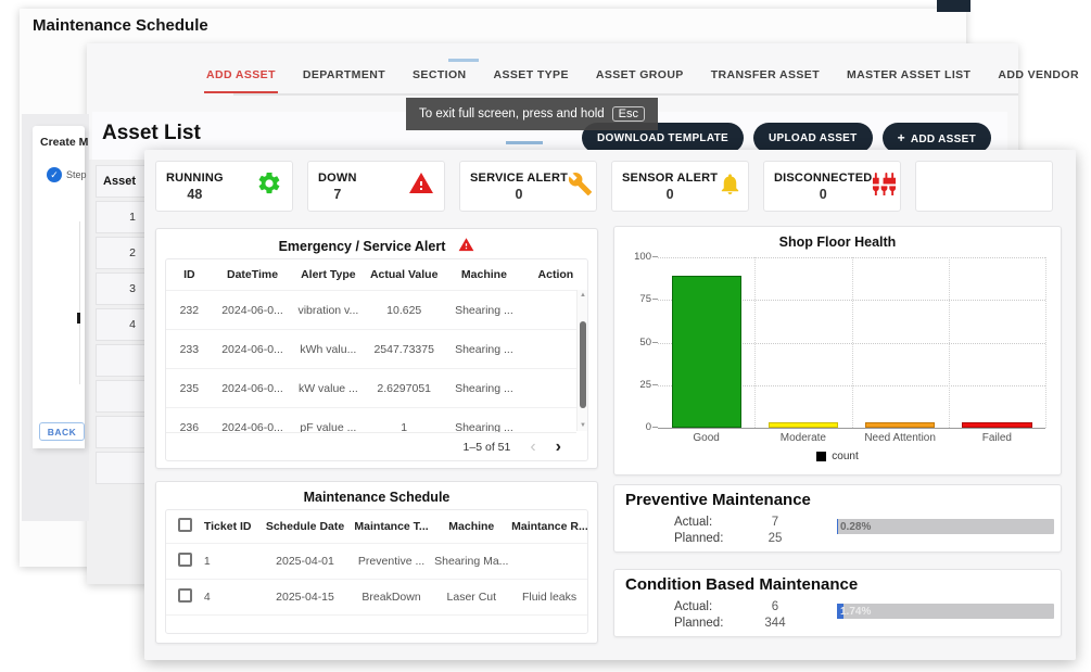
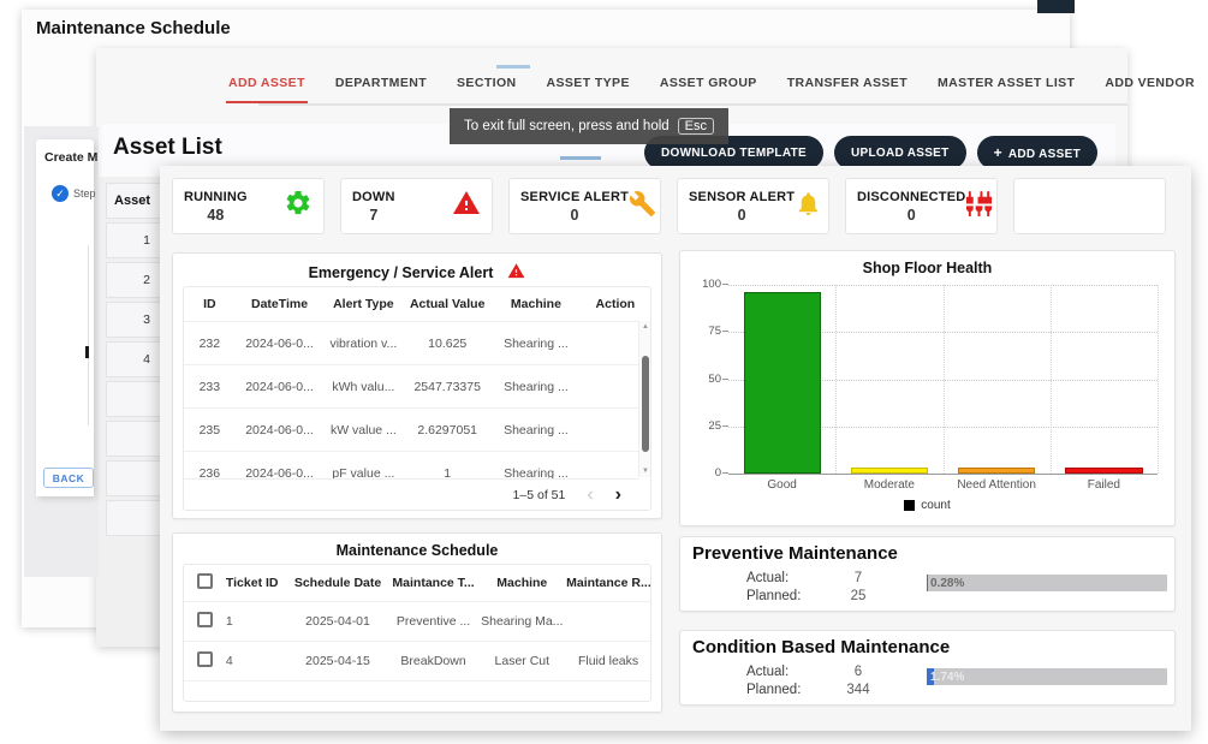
Good: 89 -> 96
